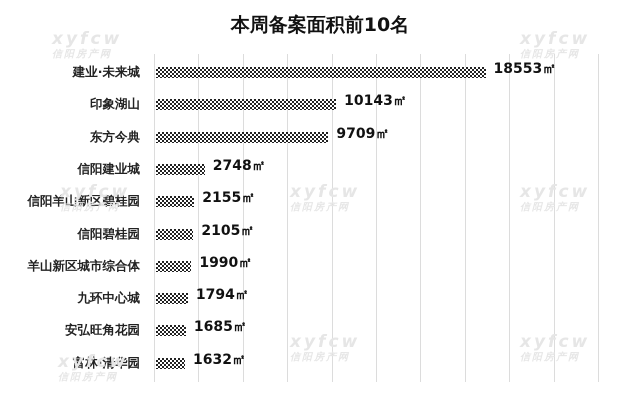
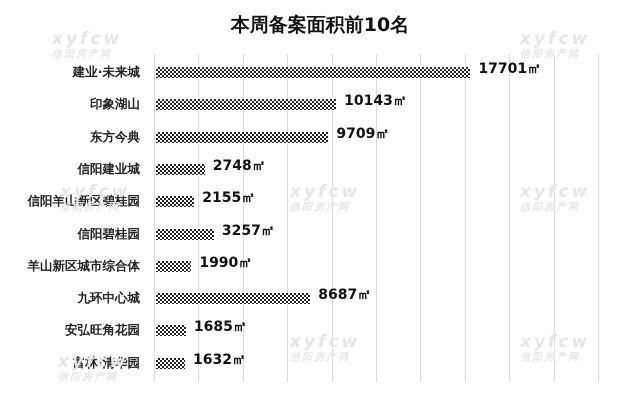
建业·未来城: 18553 -> 17701
信阳碧桂园: 2105 -> 3257
九环中心城: 1794 -> 8687
